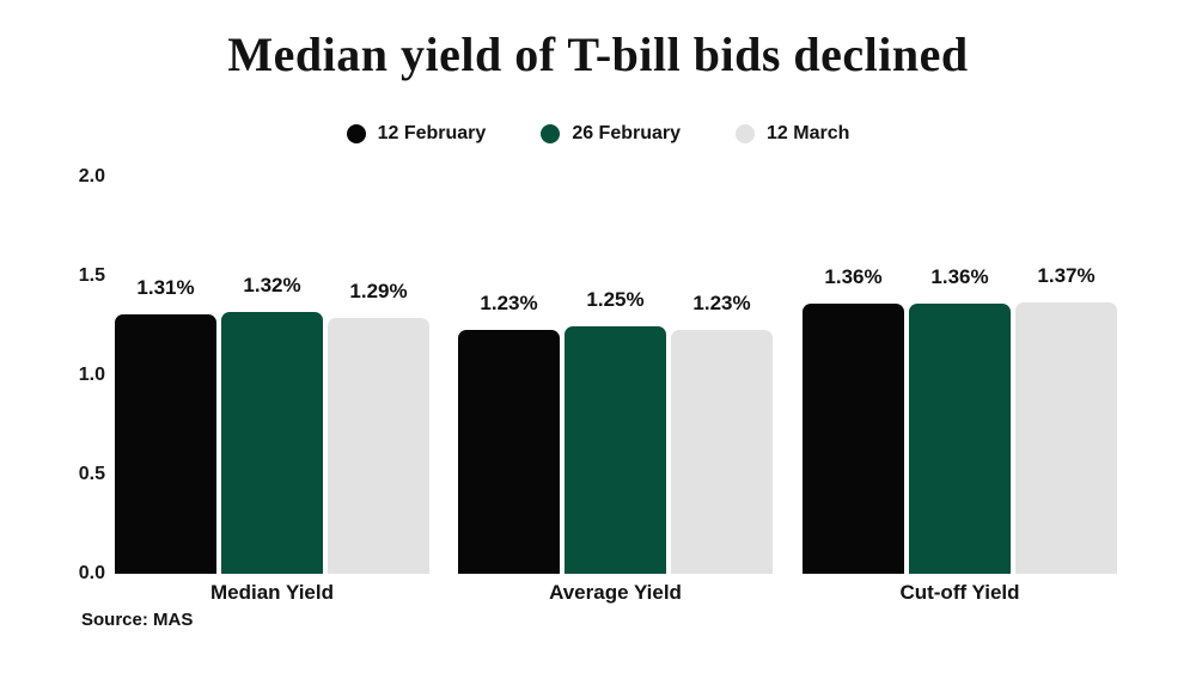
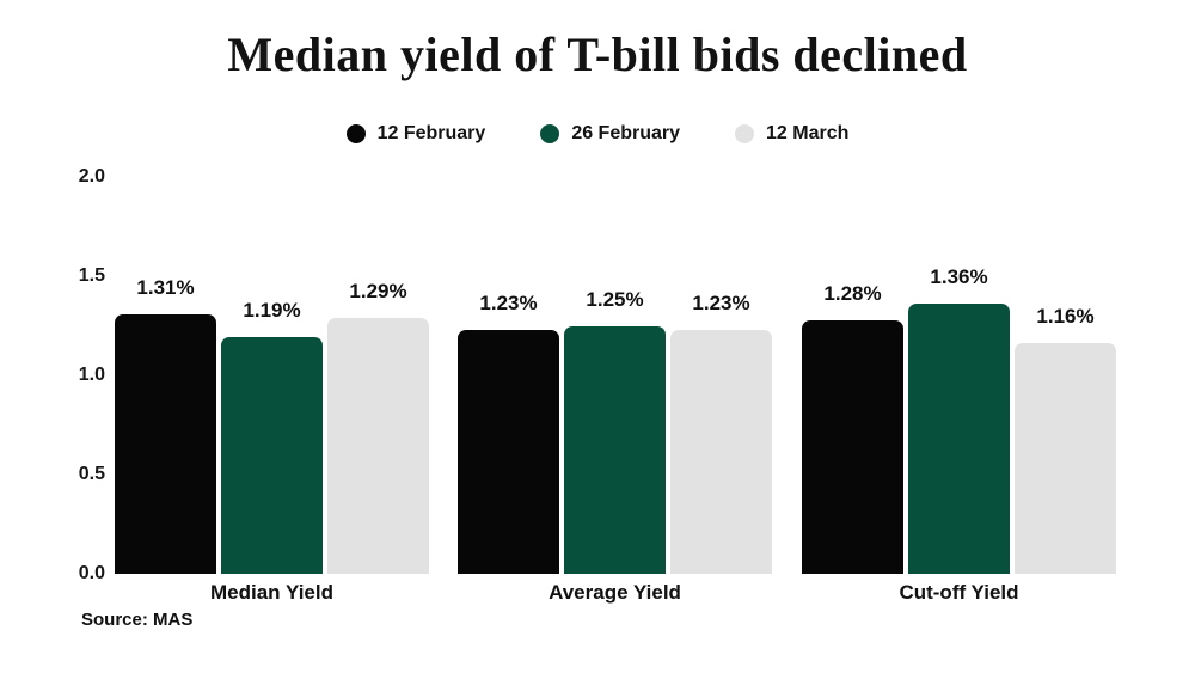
26 February/Median Yield: 1.32% -> 1.19%
12 February/Cut-off Yield: 1.36% -> 1.28%
12 March/Cut-off Yield: 1.37% -> 1.16%
